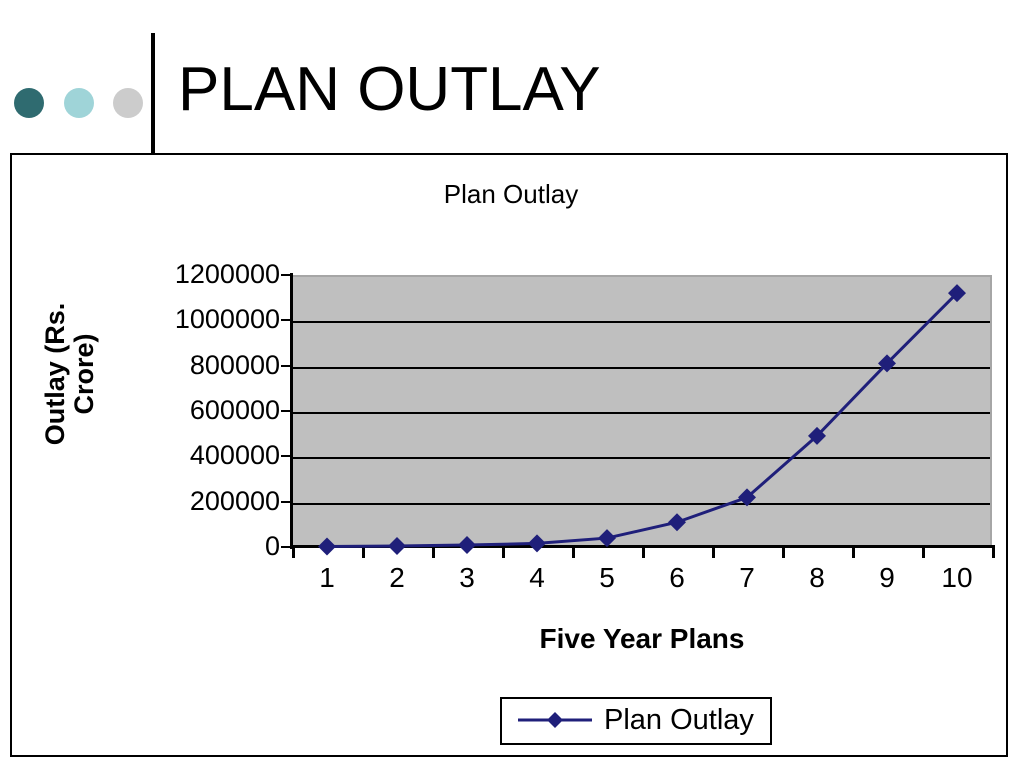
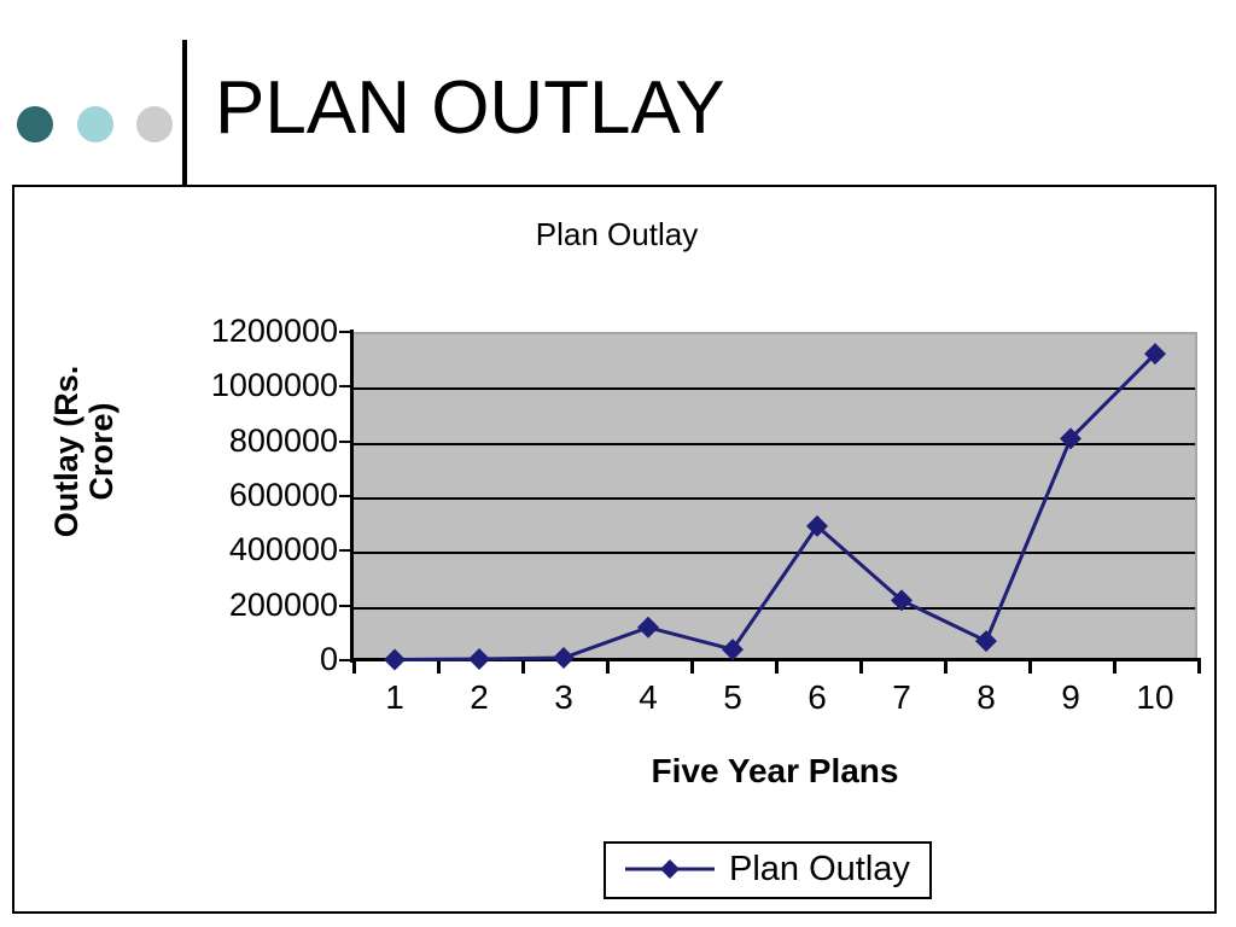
4: 20000 -> 120000
6: 110000 -> 490000
8: 490000 -> 70000
